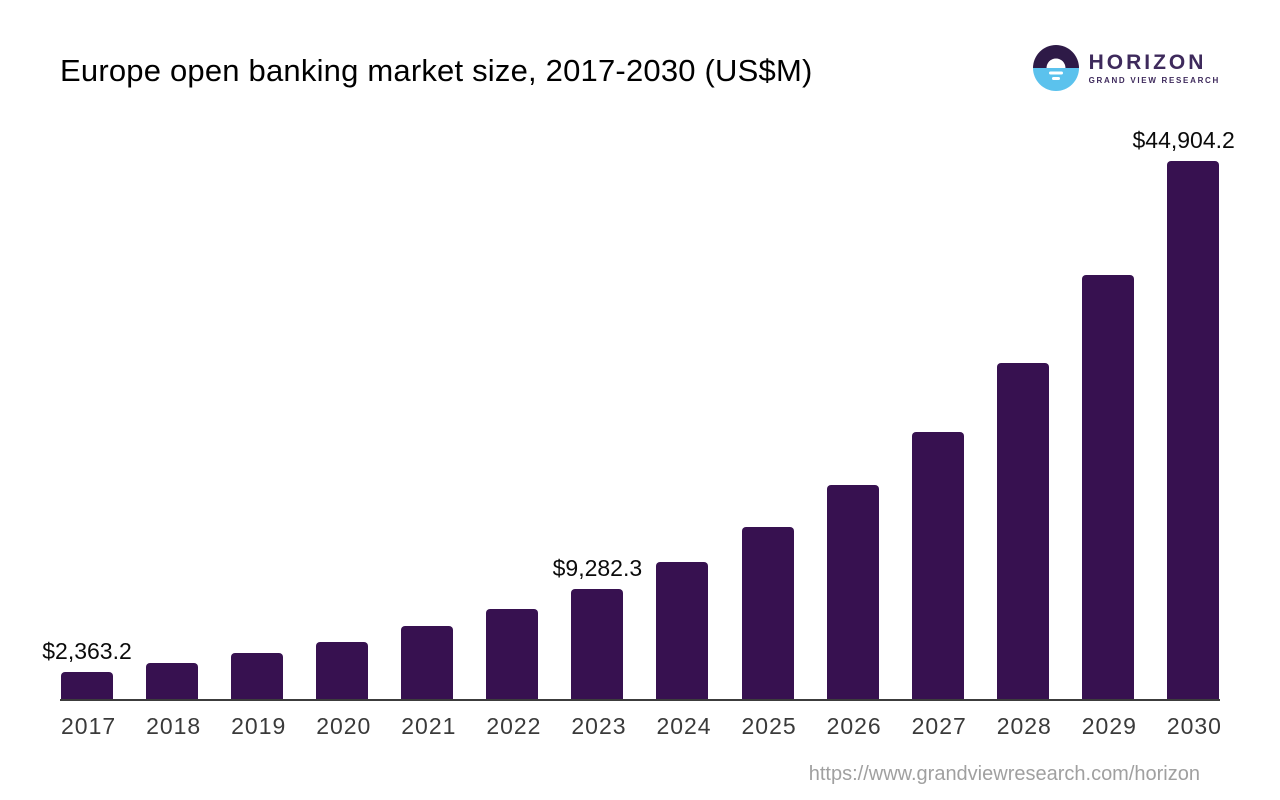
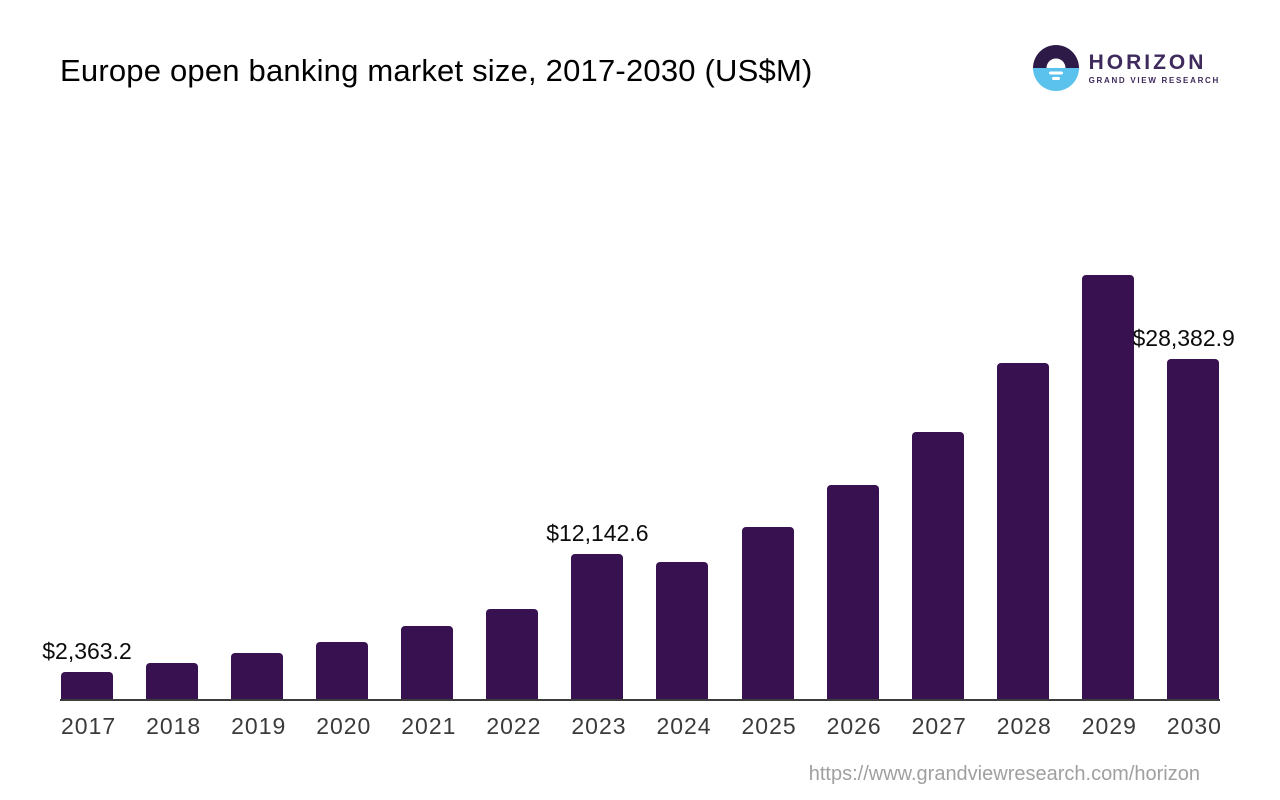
2023: $9,282.3 -> $12,142.6
2030: $44,904.2 -> $28,382.9
